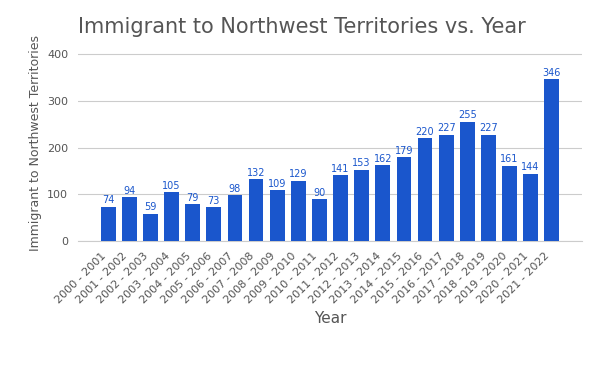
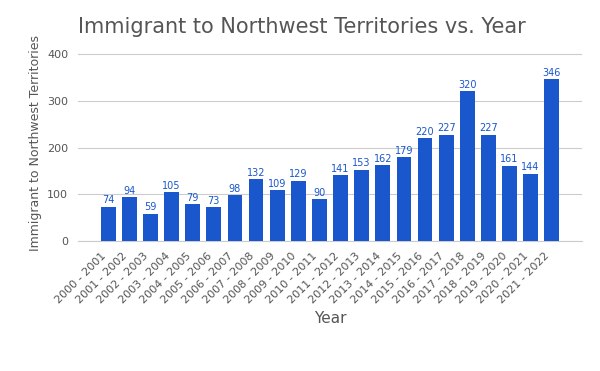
2017 - 2018: 255 -> 320
